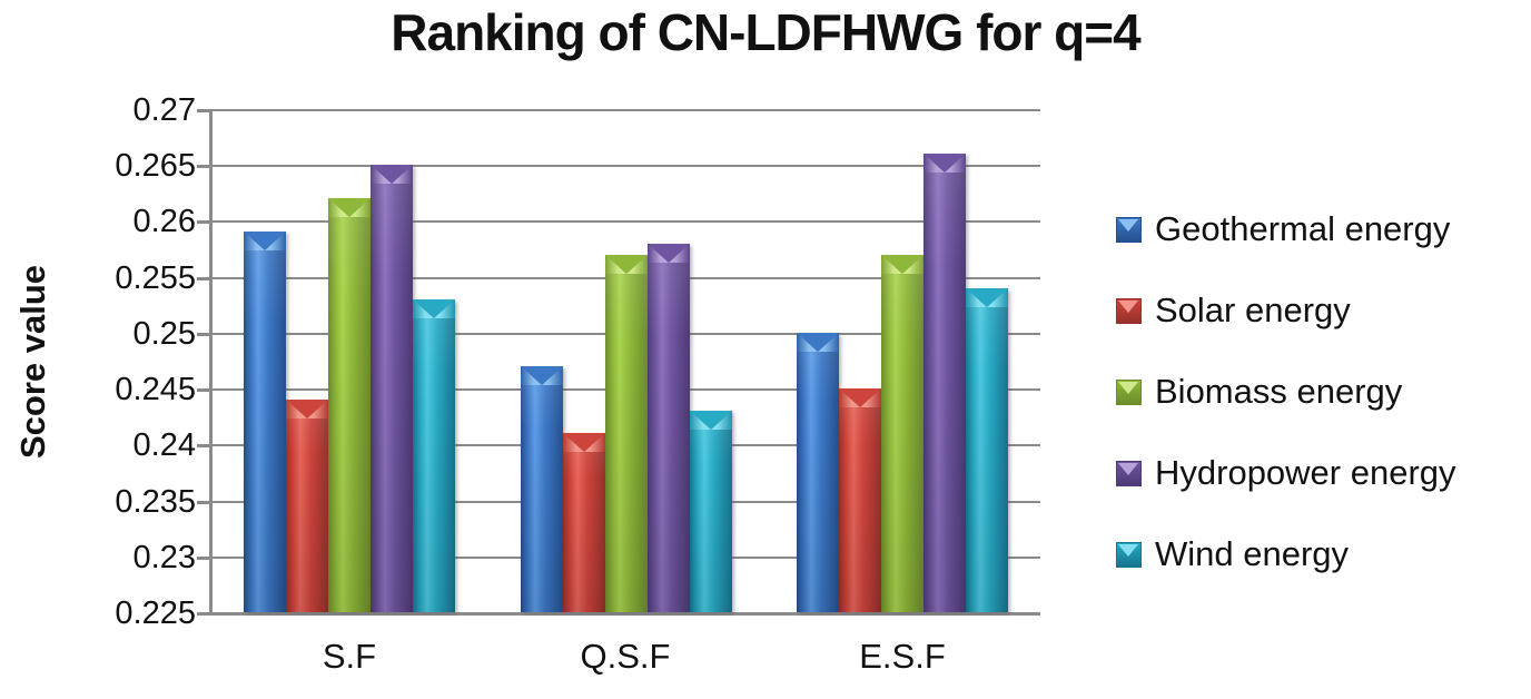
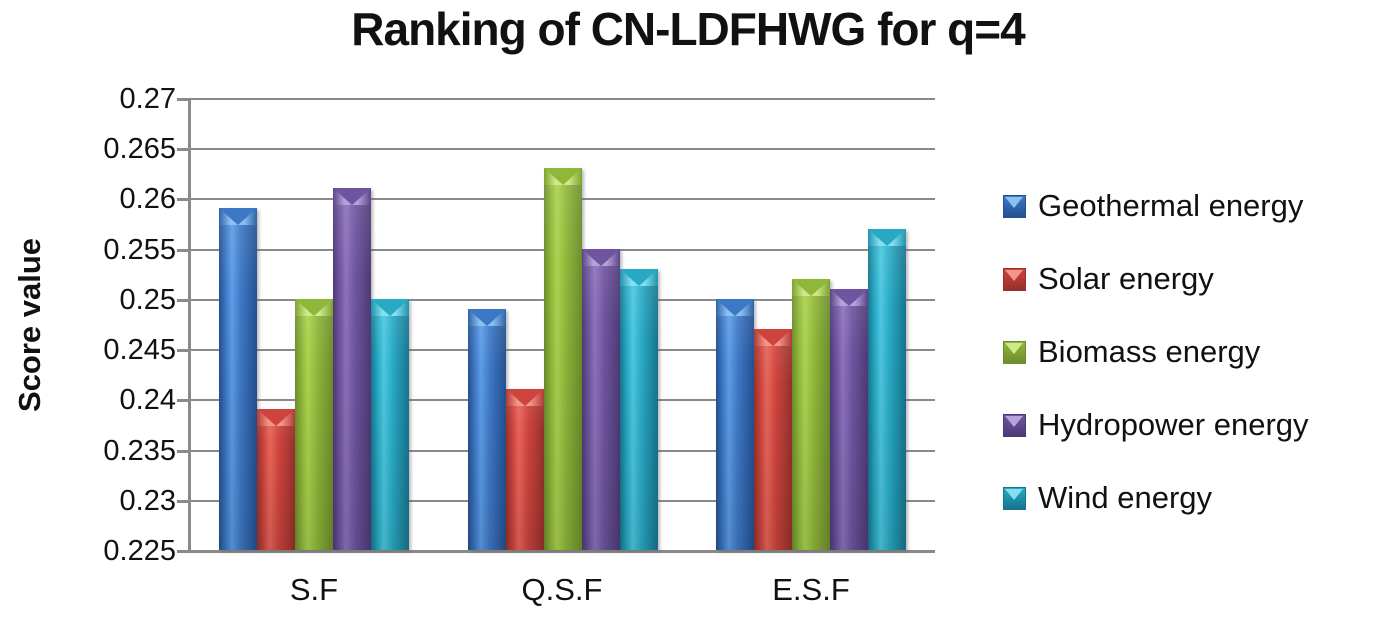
Solar energy/S.F: 0.244 -> 0.239
Biomass energy/S.F: 0.262 -> 0.250
Hydropower energy/S.F: 0.265 -> 0.261
Wind energy/S.F: 0.253 -> 0.250
Geothermal energy/Q.S.F: 0.247 -> 0.249
Biomass energy/Q.S.F: 0.257 -> 0.263
Hydropower energy/Q.S.F: 0.258 -> 0.255
Wind energy/Q.S.F: 0.243 -> 0.253
Solar energy/E.S.F: 0.245 -> 0.247
Biomass energy/E.S.F: 0.257 -> 0.252
Hydropower energy/E.S.F: 0.266 -> 0.251
Wind energy/E.S.F: 0.254 -> 0.257
